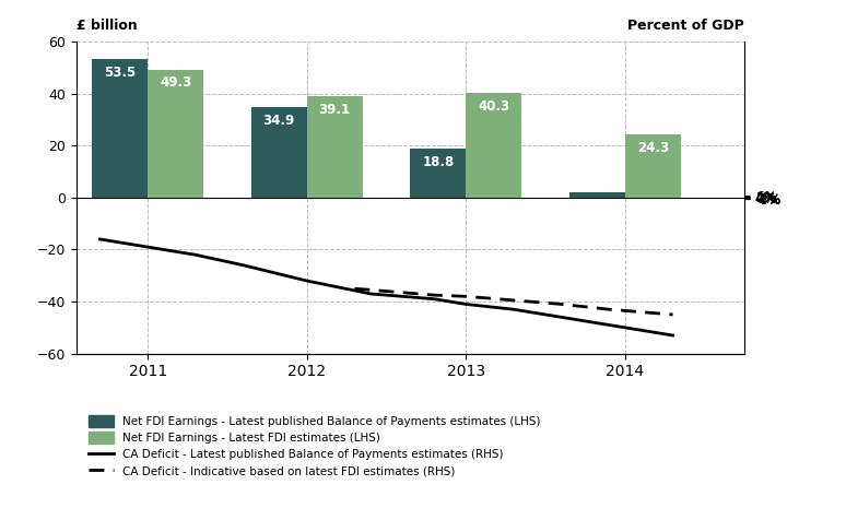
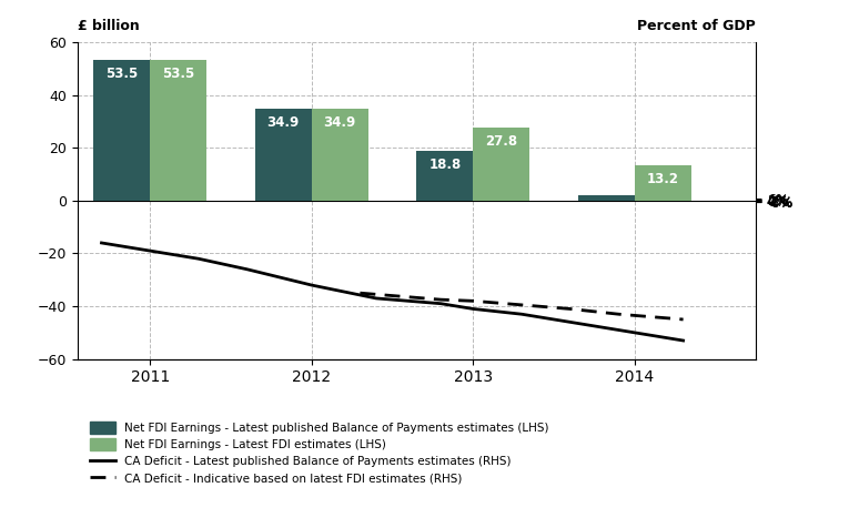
Net FDI Earnings - Latest FDI estimates (LHS)/2011: 49.3 -> 53.5
Net FDI Earnings - Latest FDI estimates (LHS)/2012: 39.1 -> 34.9
Net FDI Earnings - Latest FDI estimates (LHS)/2013: 40.3 -> 27.8
Net FDI Earnings - Latest FDI estimates (LHS)/2014: 24.3 -> 13.2
